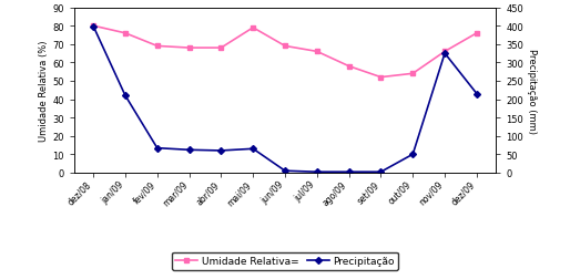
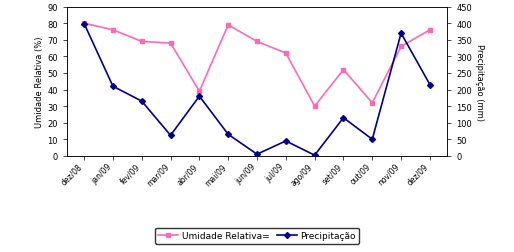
Precipitação/fev/09: 67 -> 165
Umidade Relativa=/abr/09: 68 -> 39
Precipitação/abr/09: 60 -> 180
Umidade Relativa=/jul/09: 66 -> 62
Precipitação/jul/09: 2 -> 45
Umidade Relativa=/ago/09: 58 -> 30
Precipitação/set/09: 2 -> 115
Umidade Relativa=/out/09: 54 -> 32
Precipitação/nov/09: 325 -> 370
